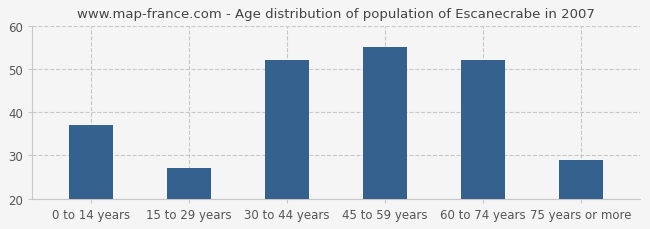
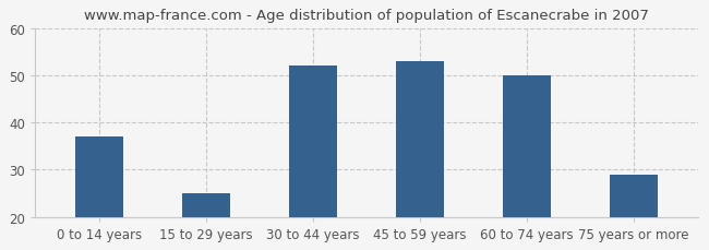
15 to 29 years: 27 -> 25
45 to 59 years: 55 -> 53
60 to 74 years: 52 -> 50
